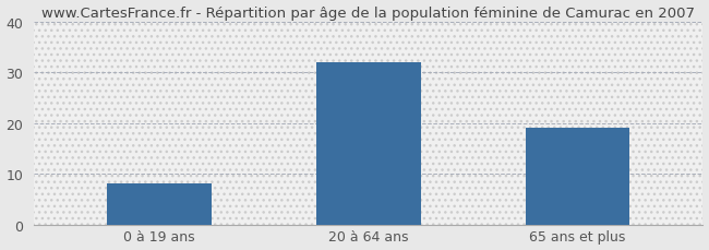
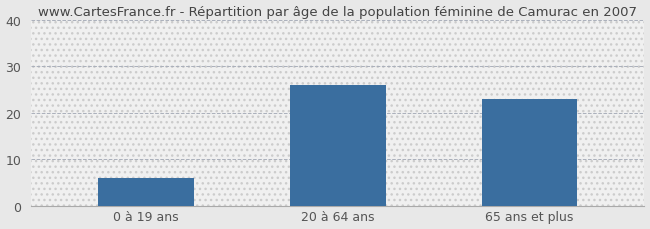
0 à 19 ans: 8 -> 6
20 à 64 ans: 32 -> 26
65 ans et plus: 19 -> 23
